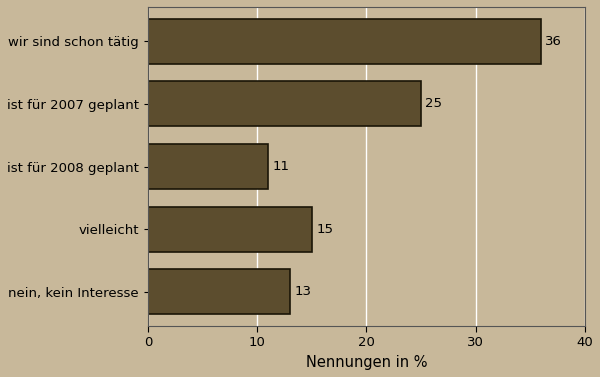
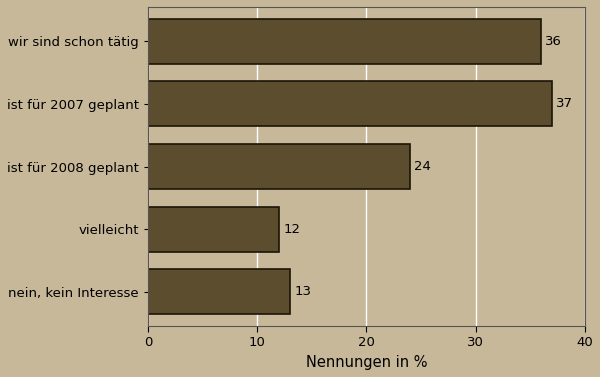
ist für 2007 geplant: 25 -> 37
ist für 2008 geplant: 11 -> 24
vielleicht: 15 -> 12
